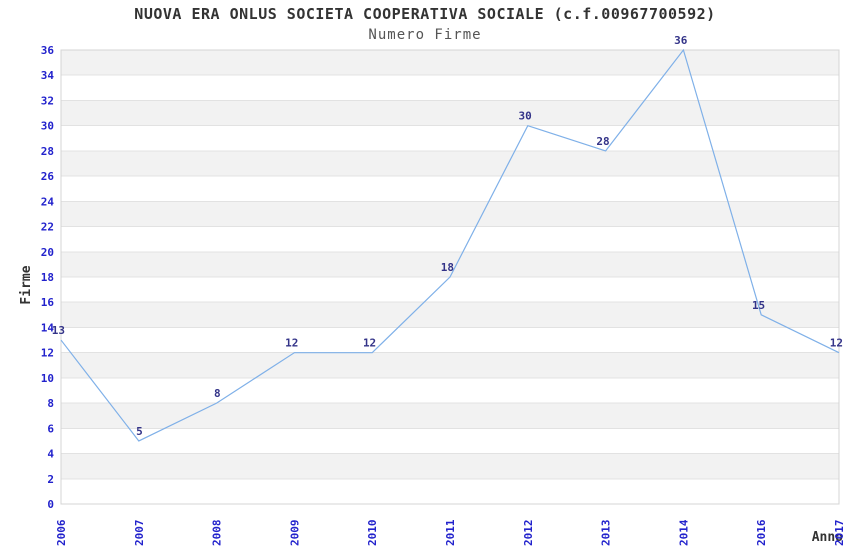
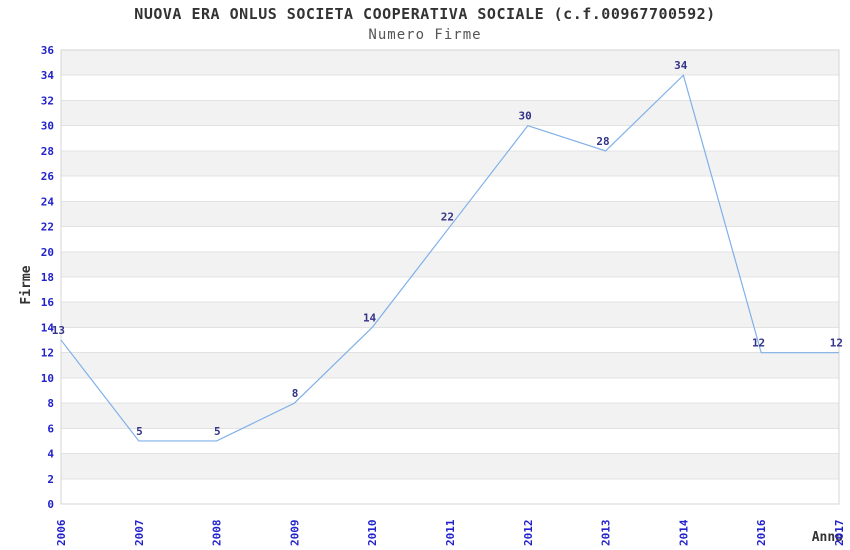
2008: 8 -> 5
2009: 12 -> 8
2010: 12 -> 14
2011: 18 -> 22
2014: 36 -> 34
2016: 15 -> 12
